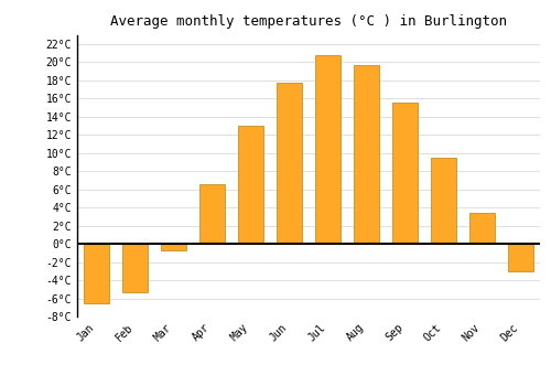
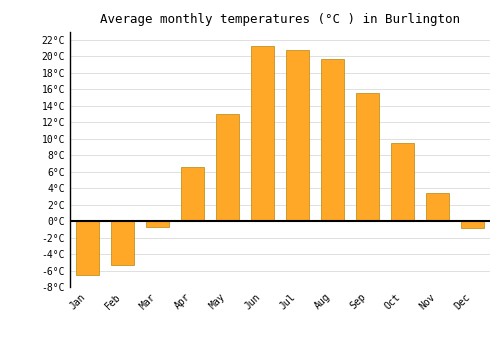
Jun: 17.7°C -> 21.2°C
Dec: -3.0°C -> -0.8°C
